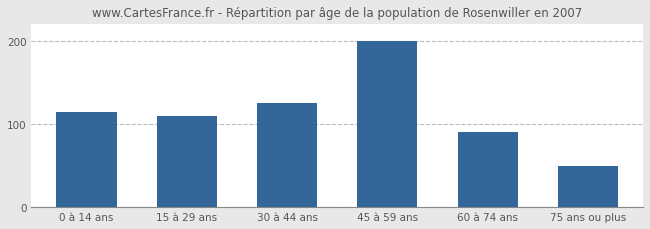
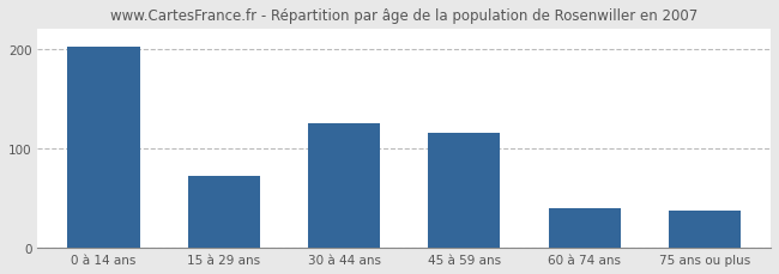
0 à 14 ans: 115 -> 202
15 à 29 ans: 110 -> 72
45 à 59 ans: 200 -> 116
60 à 74 ans: 90 -> 40
75 ans ou plus: 50 -> 38
